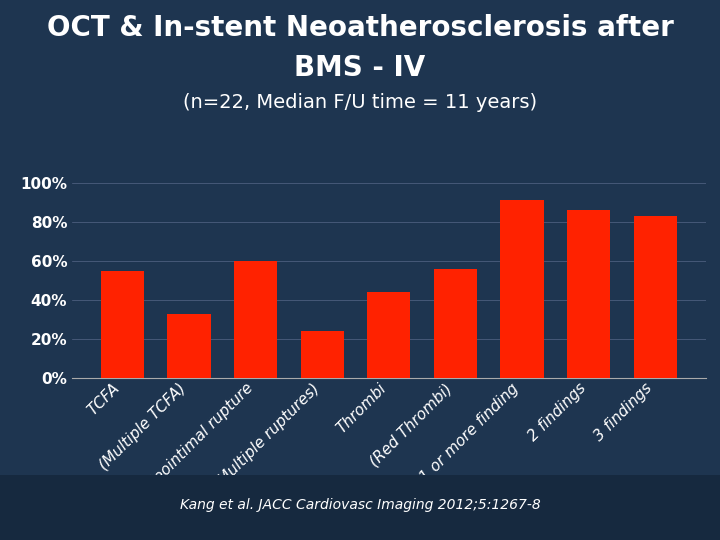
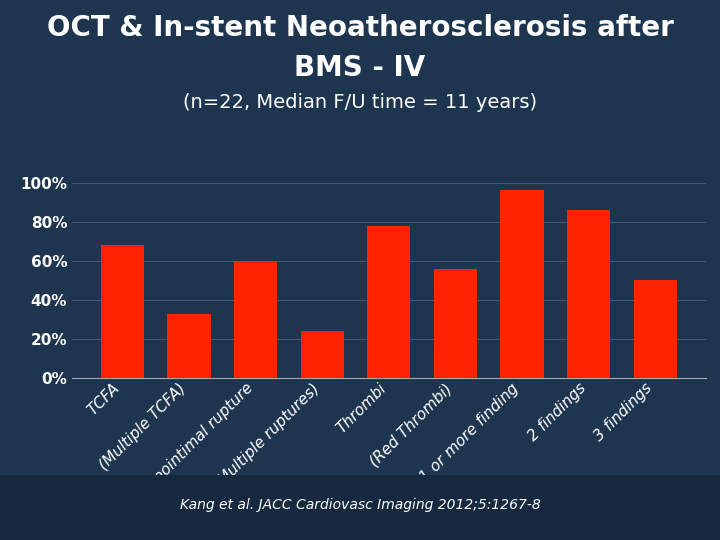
TCFA: 55% -> 68%
Thrombi: 44% -> 78%
1 or more finding: 91% -> 96%
3 findings: 83% -> 50%
